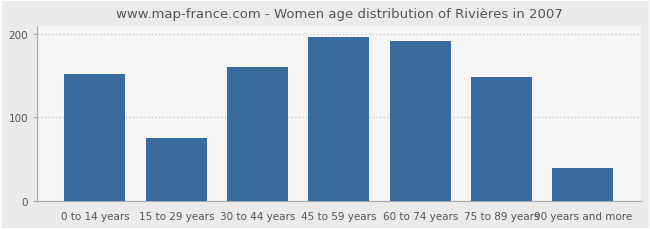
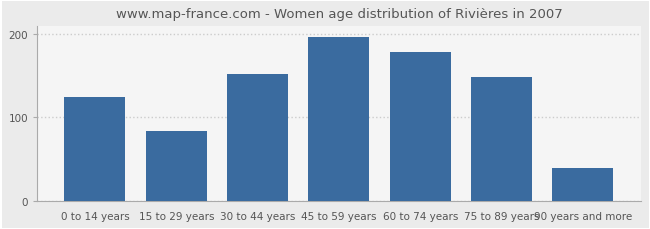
0 to 14 years: 152 -> 124
15 to 29 years: 75 -> 84
30 to 44 years: 160 -> 152
60 to 74 years: 192 -> 178
